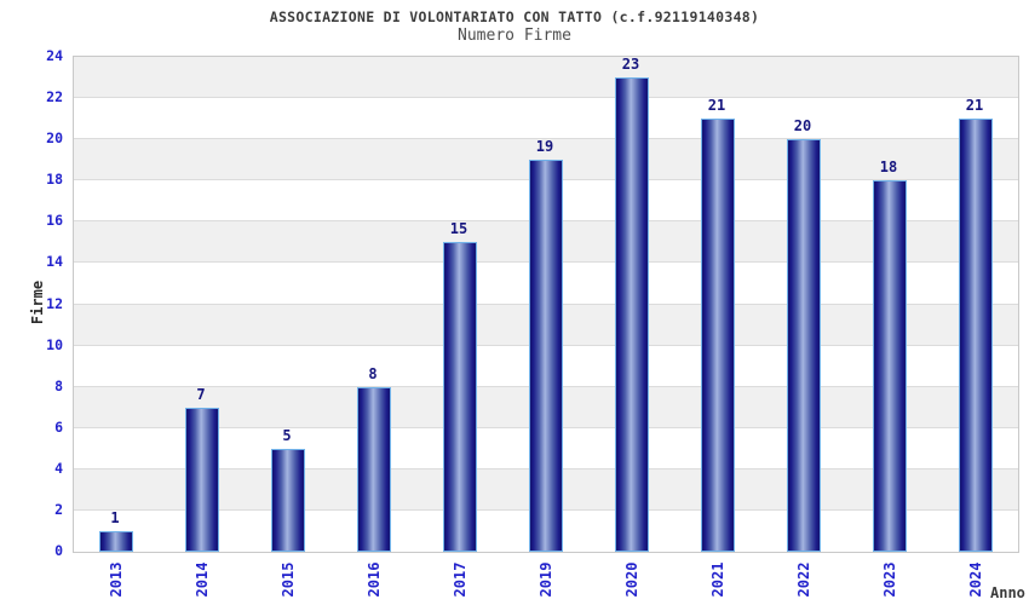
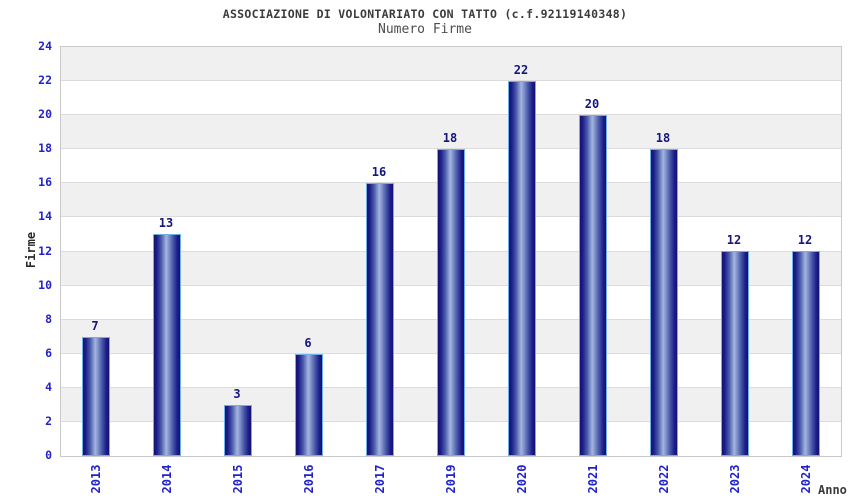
2013: 1 -> 7
2014: 7 -> 13
2015: 5 -> 3
2016: 8 -> 6
2017: 15 -> 16
2019: 19 -> 18
2020: 23 -> 22
2021: 21 -> 20
2022: 20 -> 18
2023: 18 -> 12
2024: 21 -> 12
